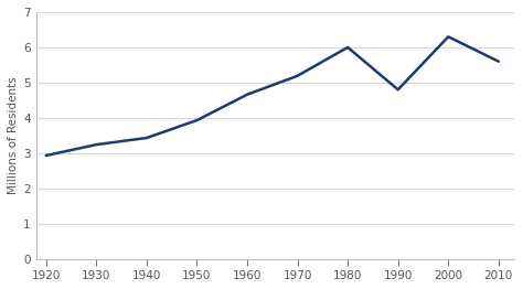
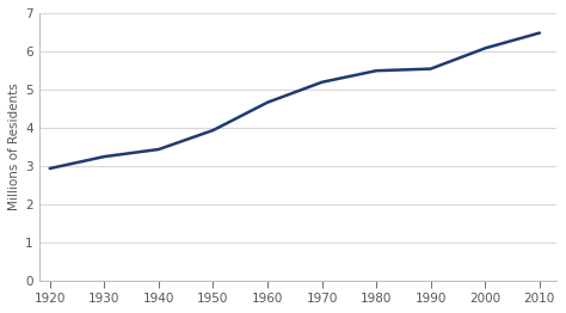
1980: 6.00 -> 5.49
1990: 4.80 -> 5.54
2000: 6.30 -> 6.08
2010: 5.60 -> 6.48
